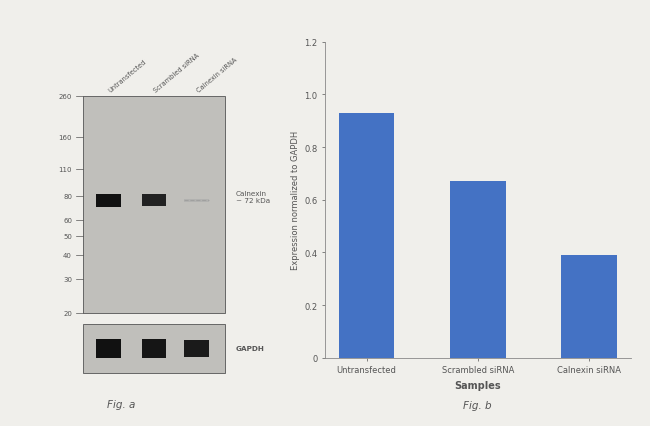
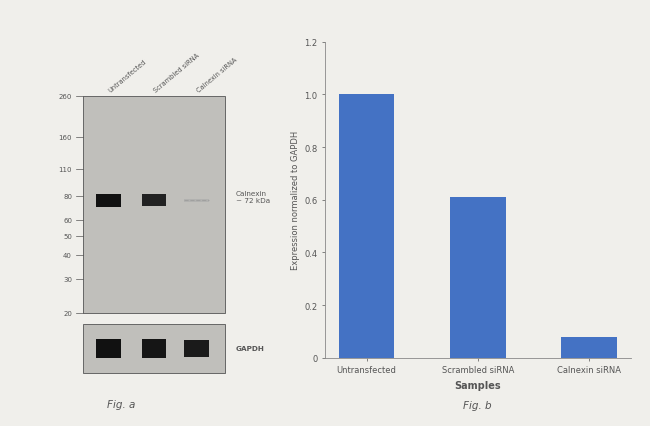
Untransfected: 0.93 -> 1.00
Scrambled siRNA: 0.67 -> 0.61
Calnexin siRNA: 0.39 -> 0.08
